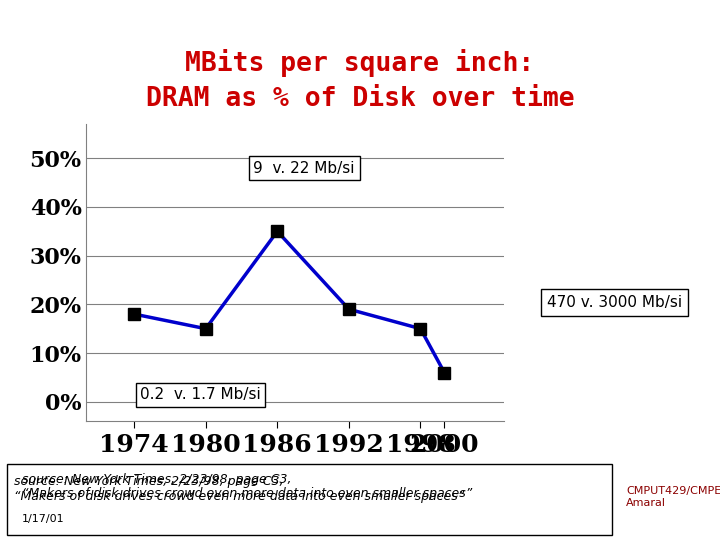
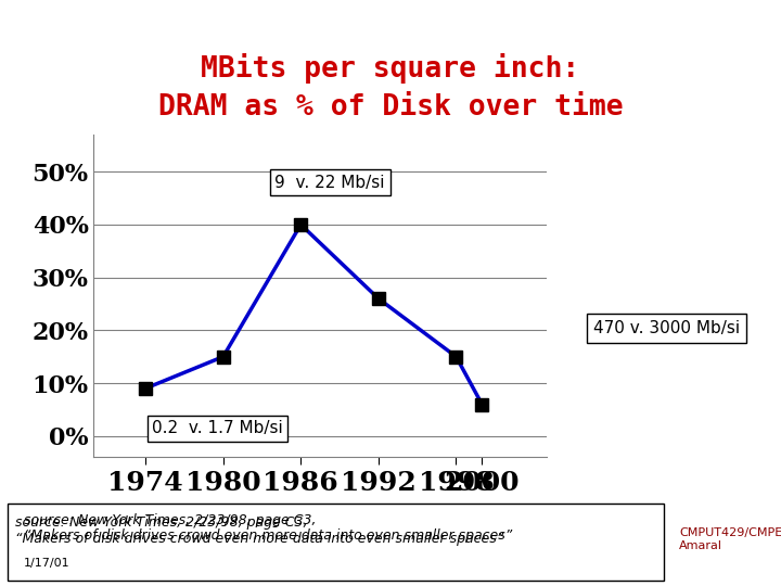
1974: 18% -> 9%
1986: 35% -> 40%
1992: 19% -> 26%
